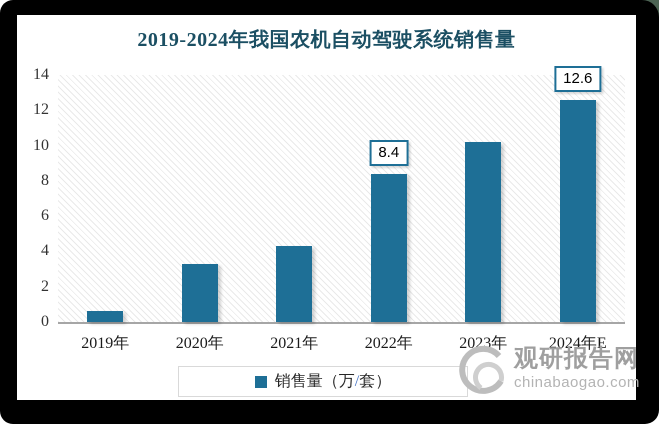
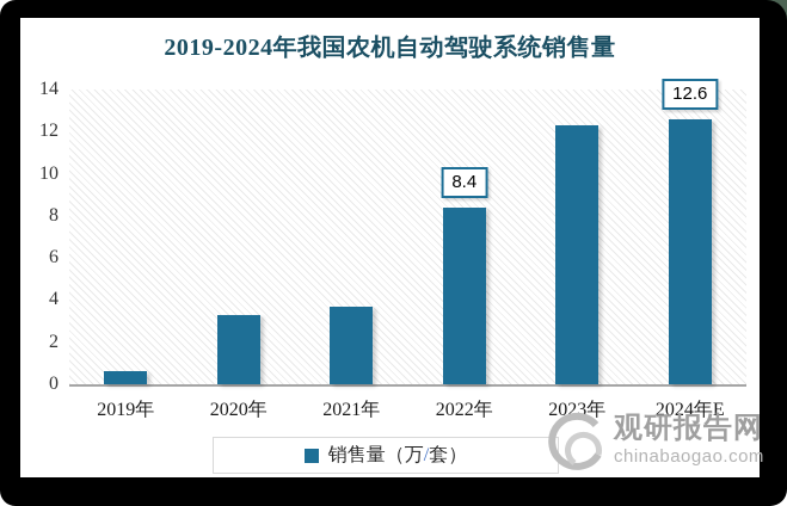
2021年: 4.3 -> 3.7
2023年: 10.2 -> 12.3
